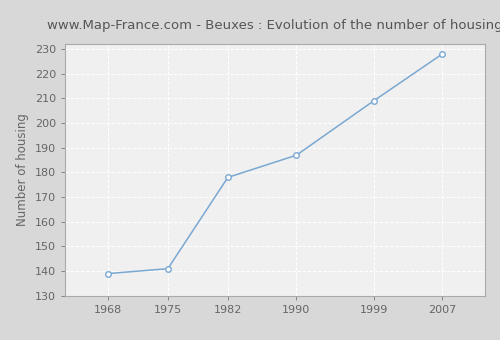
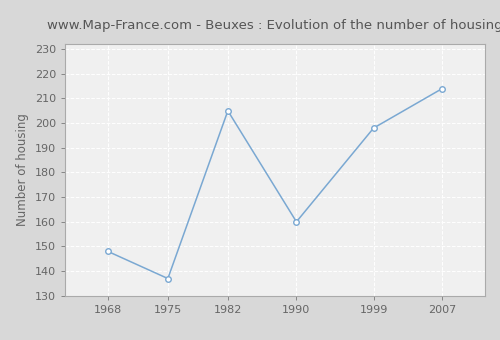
1968: 139 -> 148
1975: 141 -> 137
1982: 178 -> 205
1990: 187 -> 160
1999: 209 -> 198
2007: 228 -> 214
